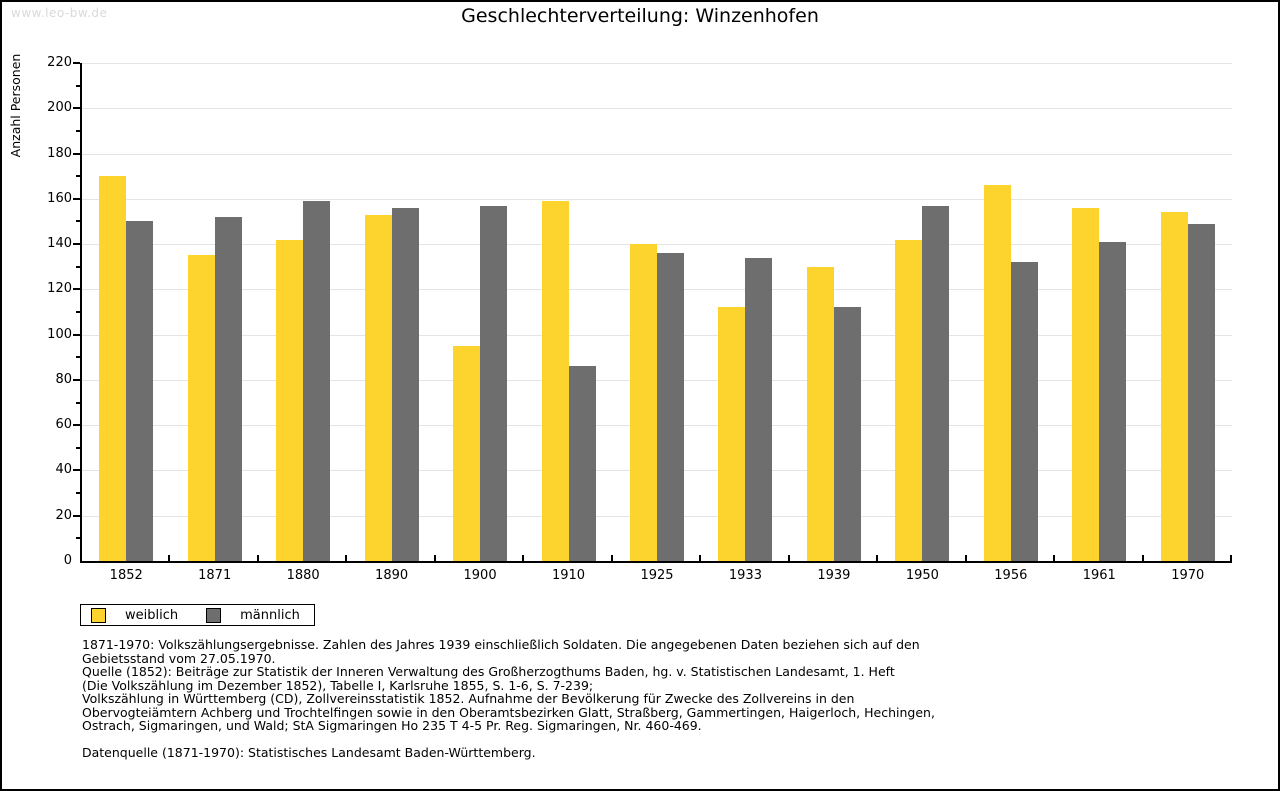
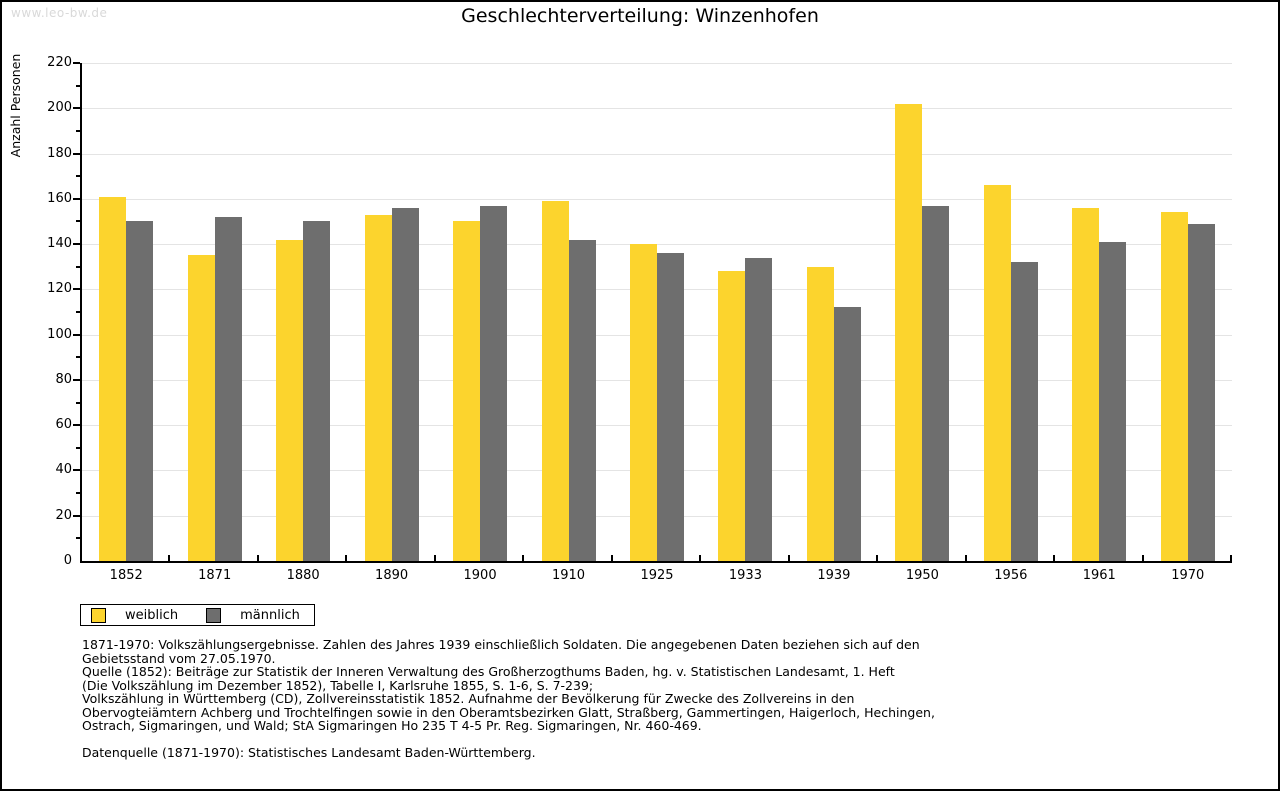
weiblich/1852: 170 -> 161
männlich/1880: 159 -> 150
weiblich/1900: 95 -> 150
männlich/1910: 86 -> 142
weiblich/1933: 112 -> 128
weiblich/1950: 142 -> 202
